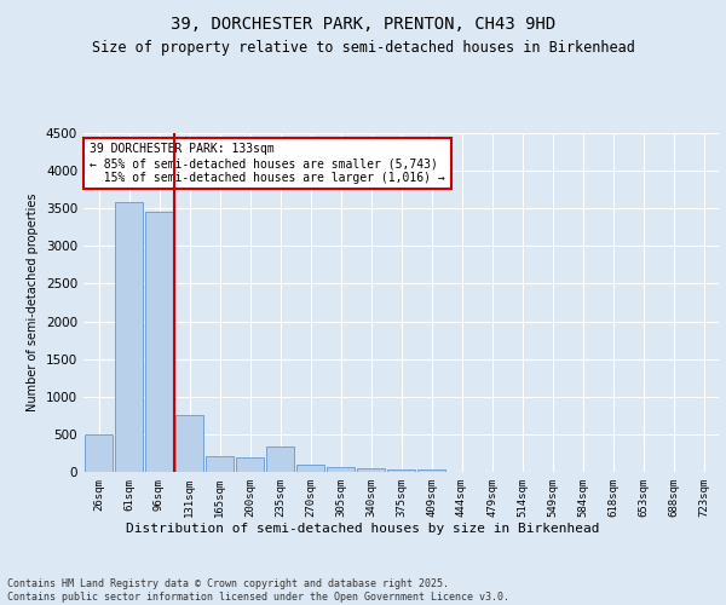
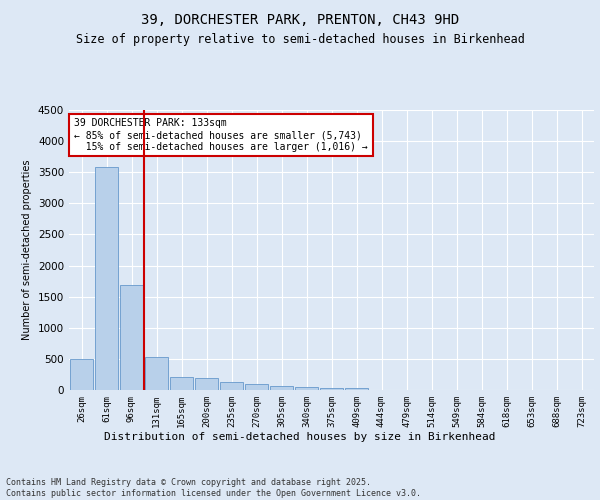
96sqm: 3460 -> 1680
131sqm: 760 -> 530
235sqm: 340 -> 120
